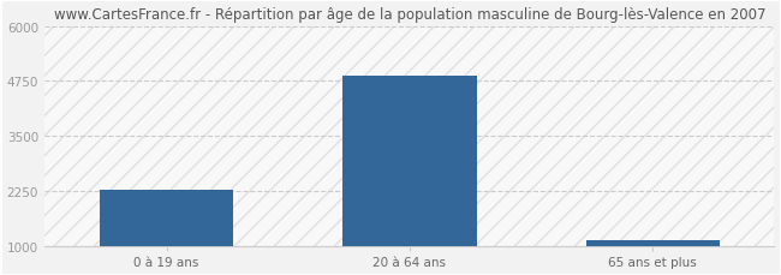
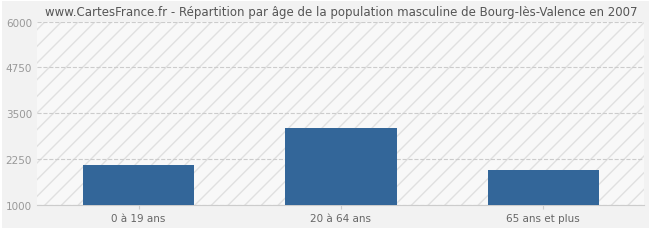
0 à 19 ans: 2280 -> 2100
20 à 64 ans: 4870 -> 3100
65 ans et plus: 1150 -> 1950
